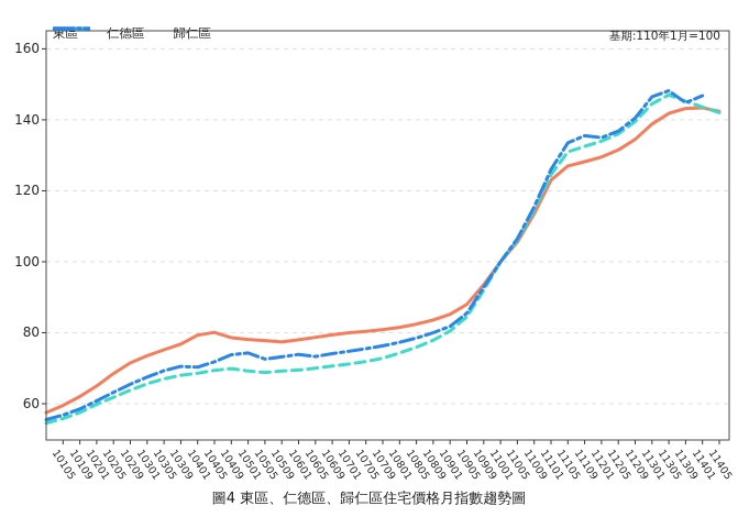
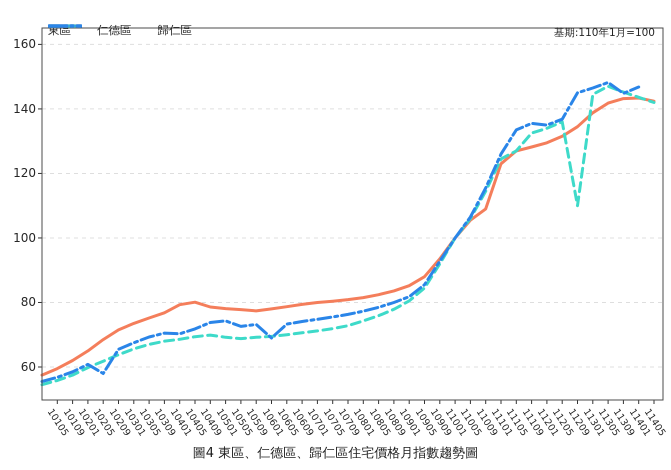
歸仁區/10205: 63 -> 58
歸仁區/10601: 74 -> 69
東區/11009: 114 -> 109
仁德區/11105: 131 -> 127
仁德區/11209: 140 -> 110
歸仁區/11209: 140 -> 145
